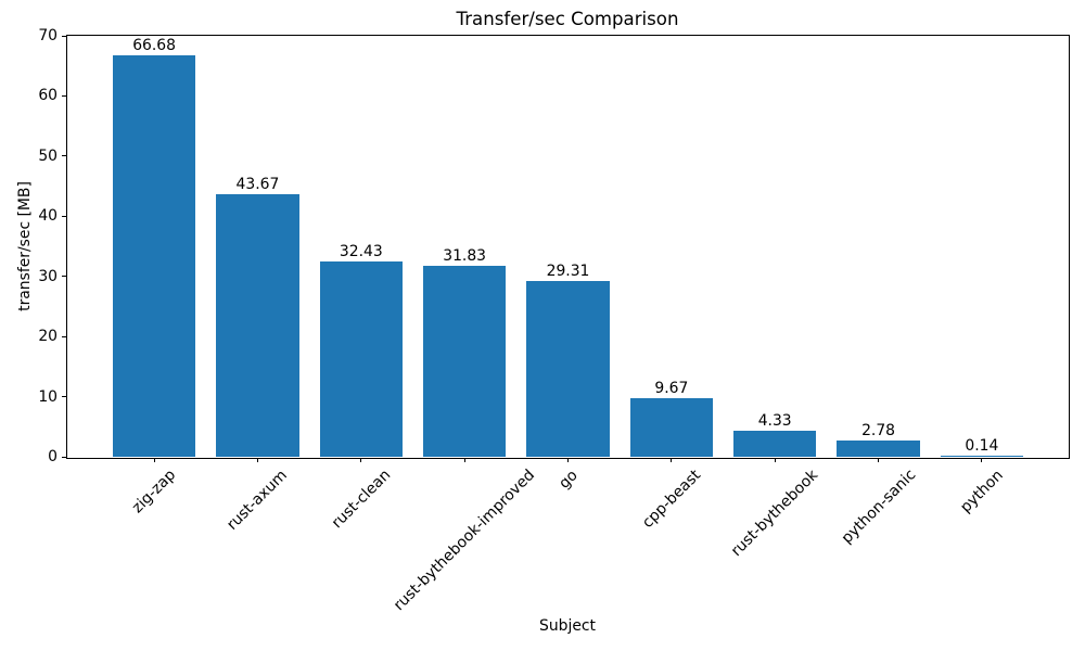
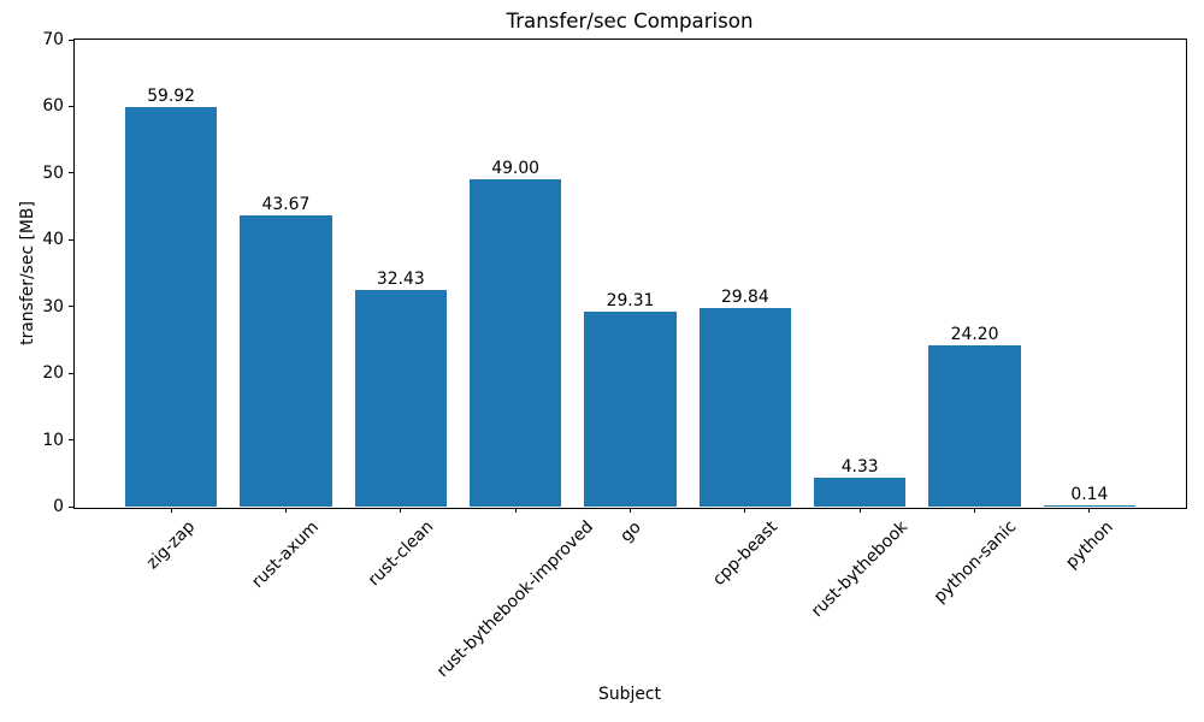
zig-zap: 66.68 -> 59.92
rust-bythebook-improved: 31.83 -> 49.00
cpp-beast: 9.67 -> 29.84
python-sanic: 2.78 -> 24.20
